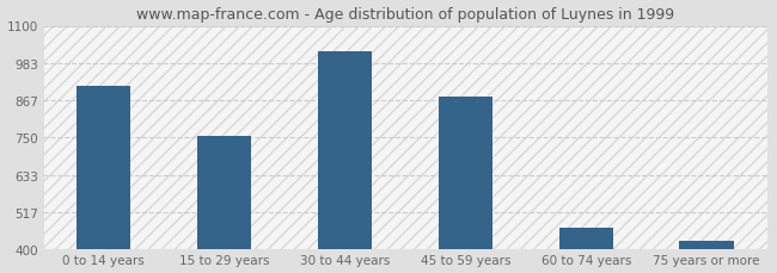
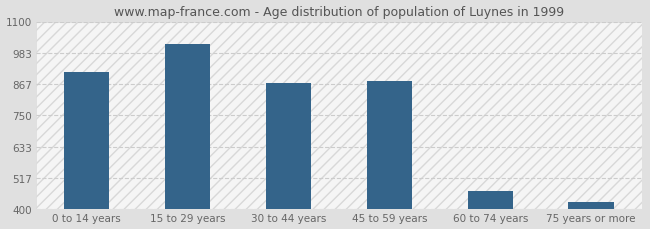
15 to 29 years: 755 -> 1015
30 to 44 years: 1020 -> 870
